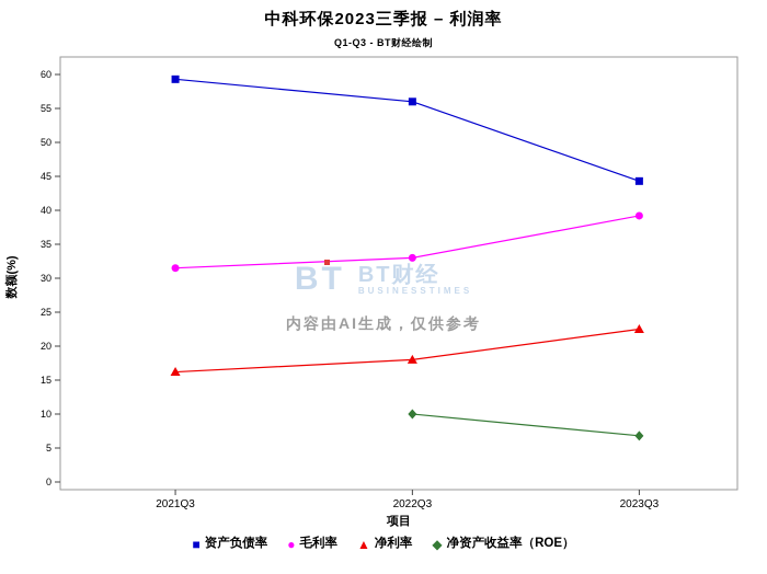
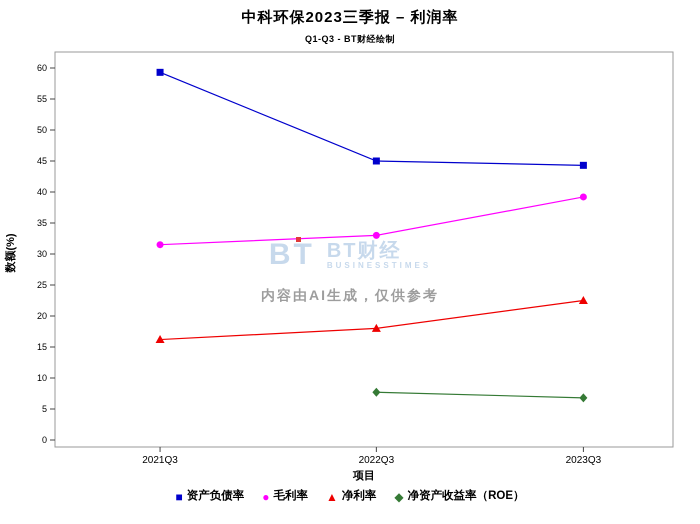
资产负债率/2022Q3: 56 -> 45
净资产收益率（ROE）/2022Q3: 10 -> 8
